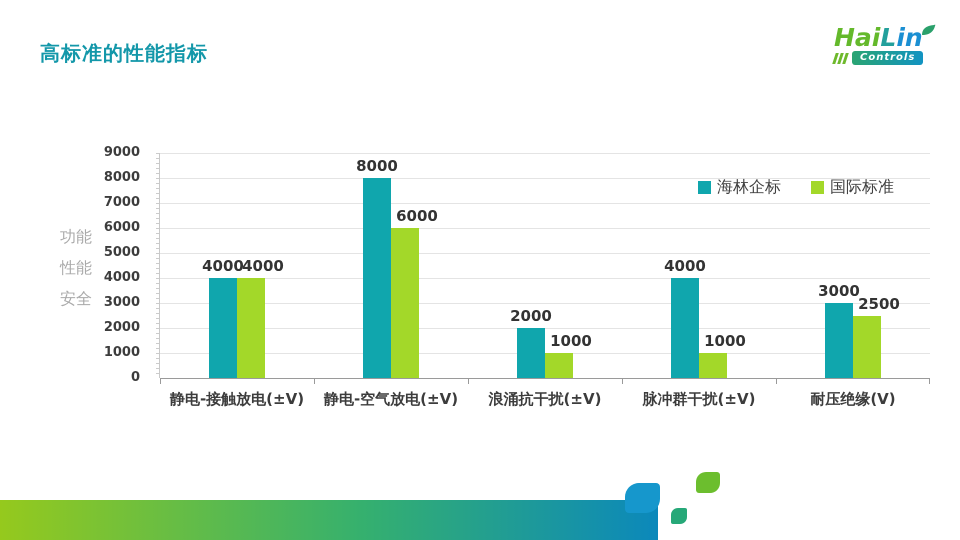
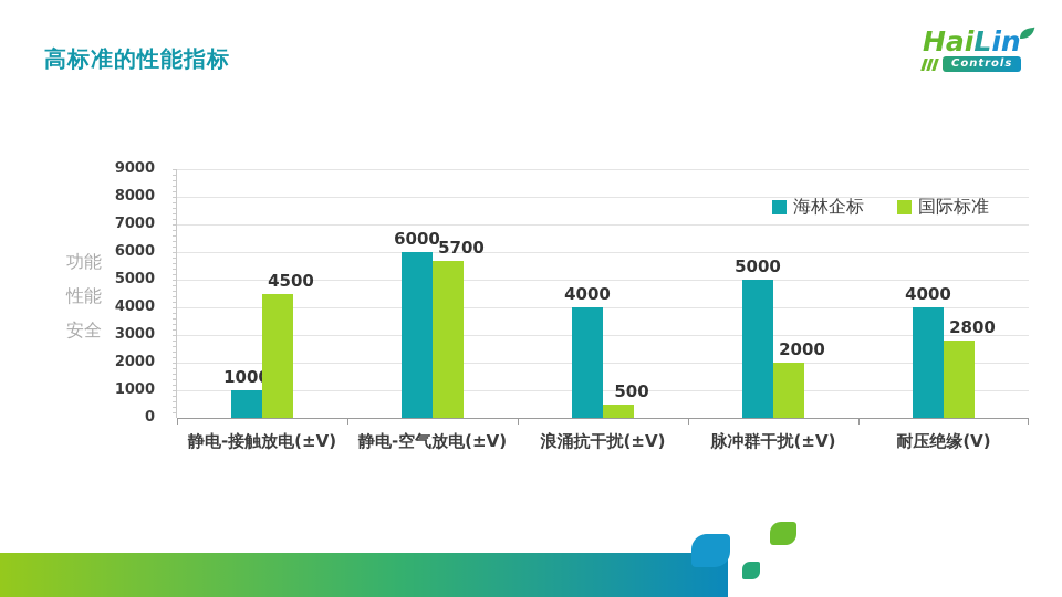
海林企标/静电-接触放电(±V): 4000 -> 1000
国际标准/静电-接触放电(±V): 4000 -> 4500
海林企标/静电-空气放电(±V): 8000 -> 6000
国际标准/静电-空气放电(±V): 6000 -> 5700
海林企标/浪涌抗干扰(±V): 2000 -> 4000
国际标准/浪涌抗干扰(±V): 1000 -> 500
海林企标/脉冲群干扰(±V): 4000 -> 5000
国际标准/脉冲群干扰(±V): 1000 -> 2000
海林企标/耐压绝缘(V): 3000 -> 4000
国际标准/耐压绝缘(V): 2500 -> 2800
